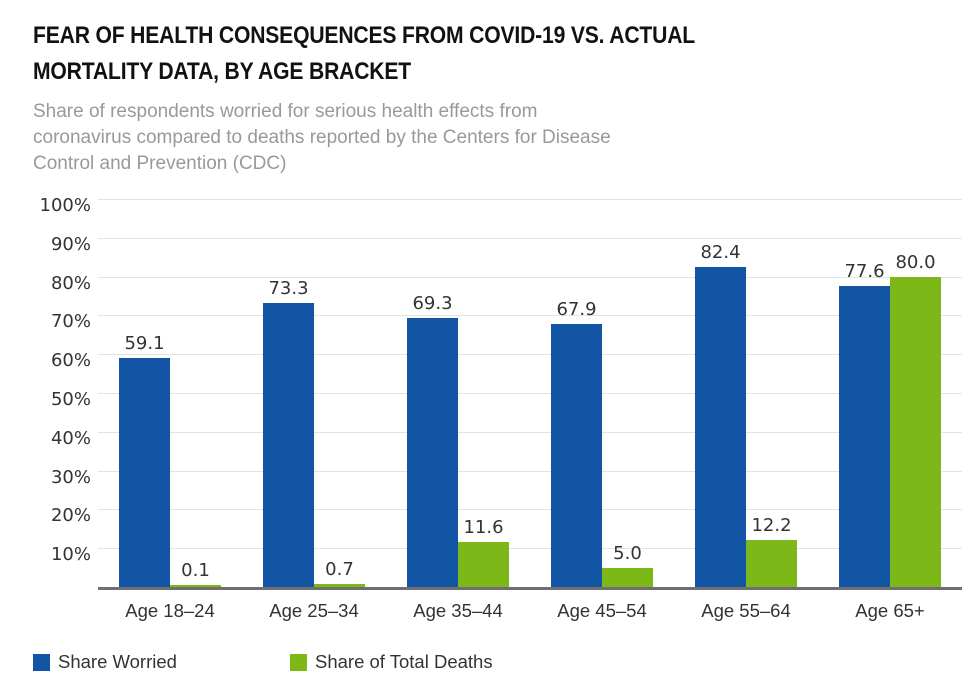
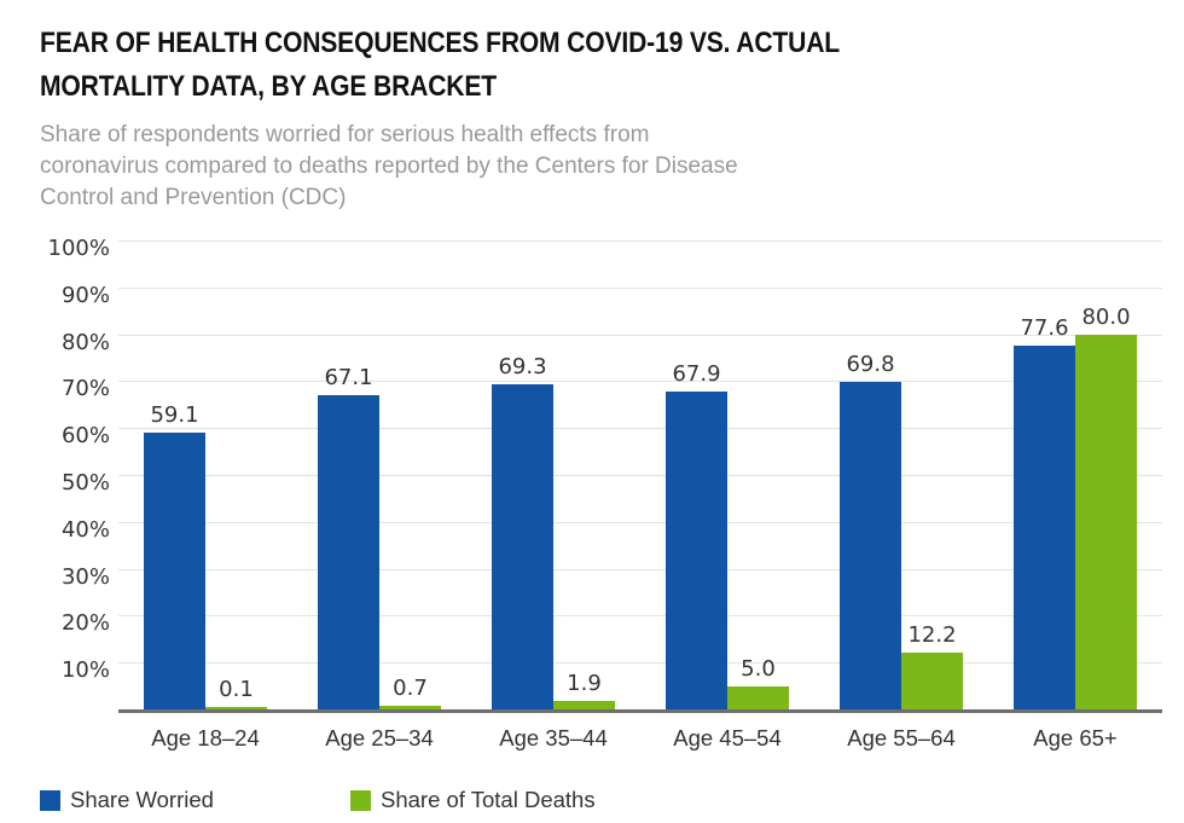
Share Worried/Age 25–34: 73.3 -> 67.1
Share of Total Deaths/Age 35–44: 11.6 -> 1.9
Share Worried/Age 55–64: 82.4 -> 69.8
